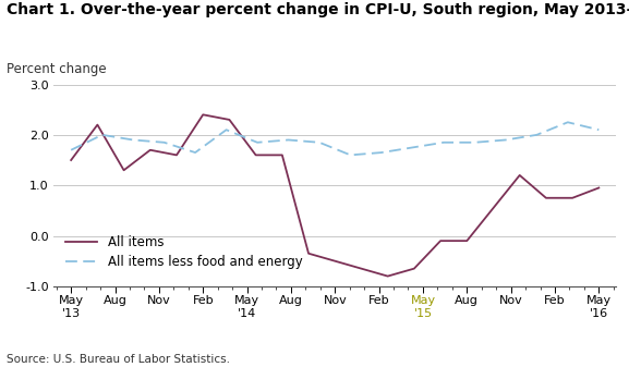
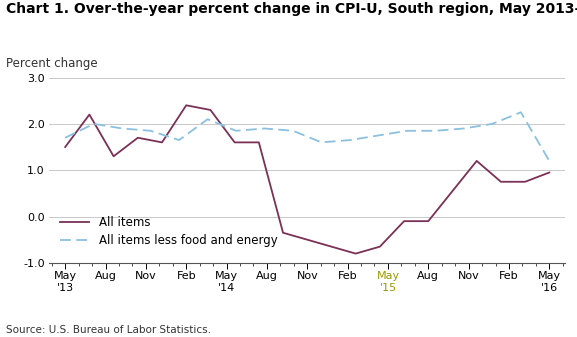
All items less food and energy/May '16: 2.10 -> 1.20
